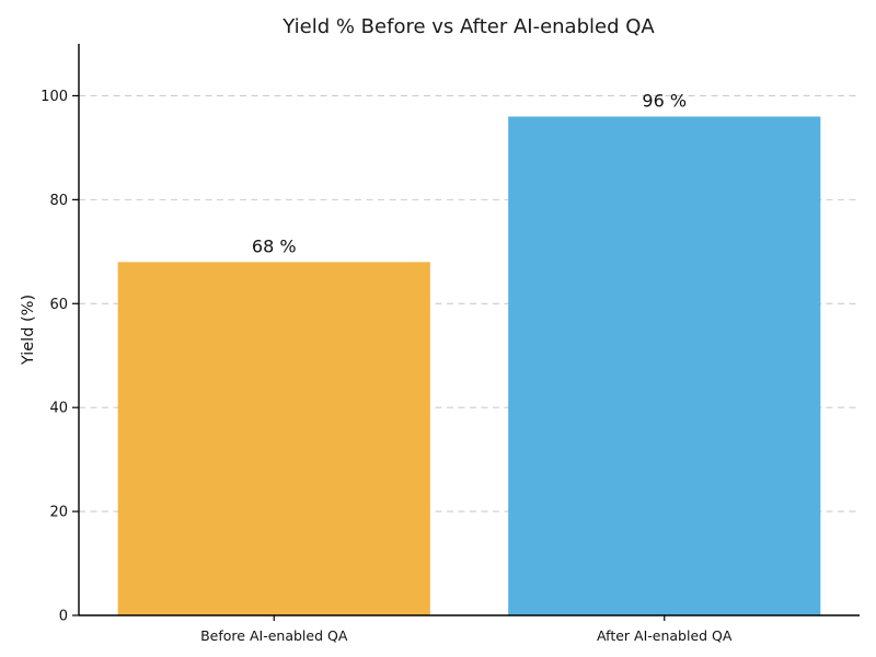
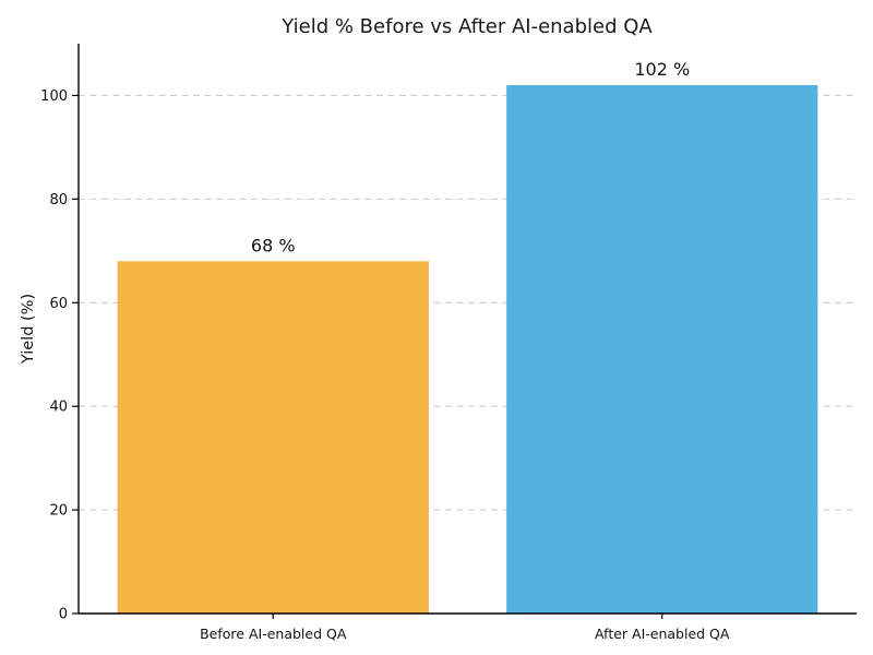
After AI-enabled QA: 96 -> 102
